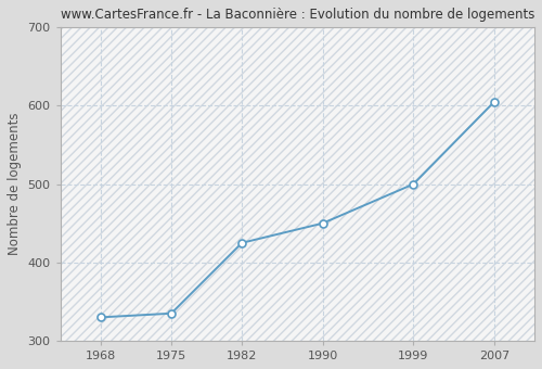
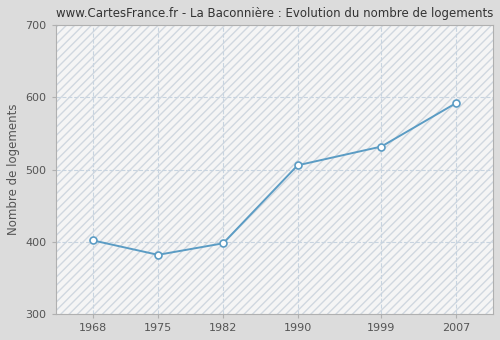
1968: 330 -> 402
1975: 335 -> 382
1982: 425 -> 398
1990: 450 -> 506
1999: 500 -> 532
2007: 605 -> 592
